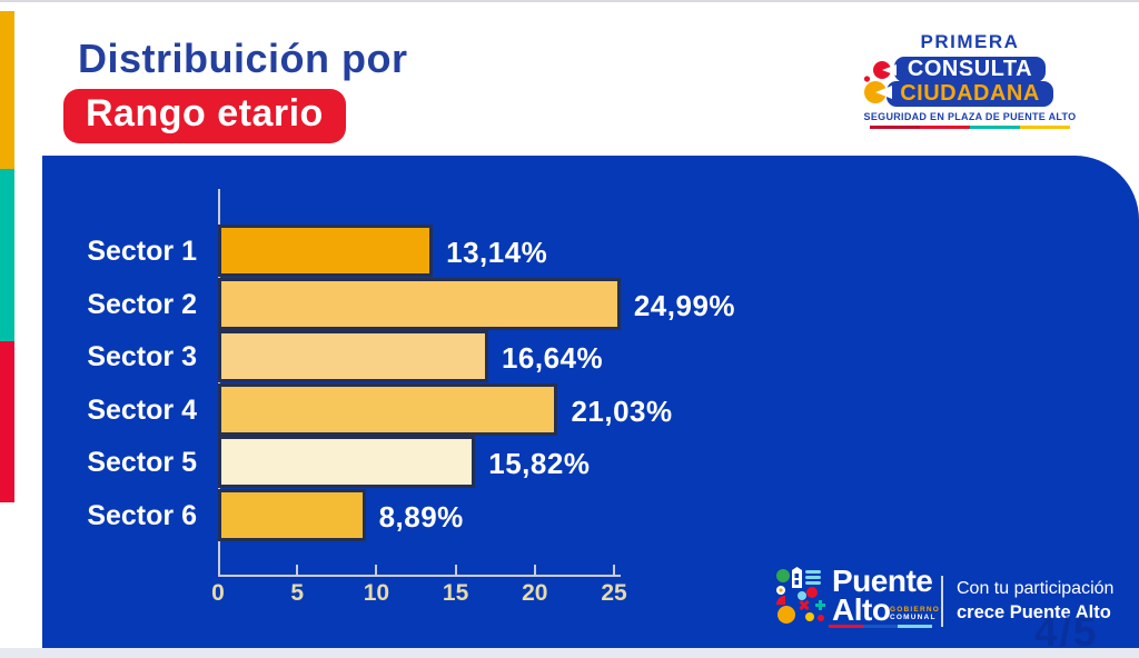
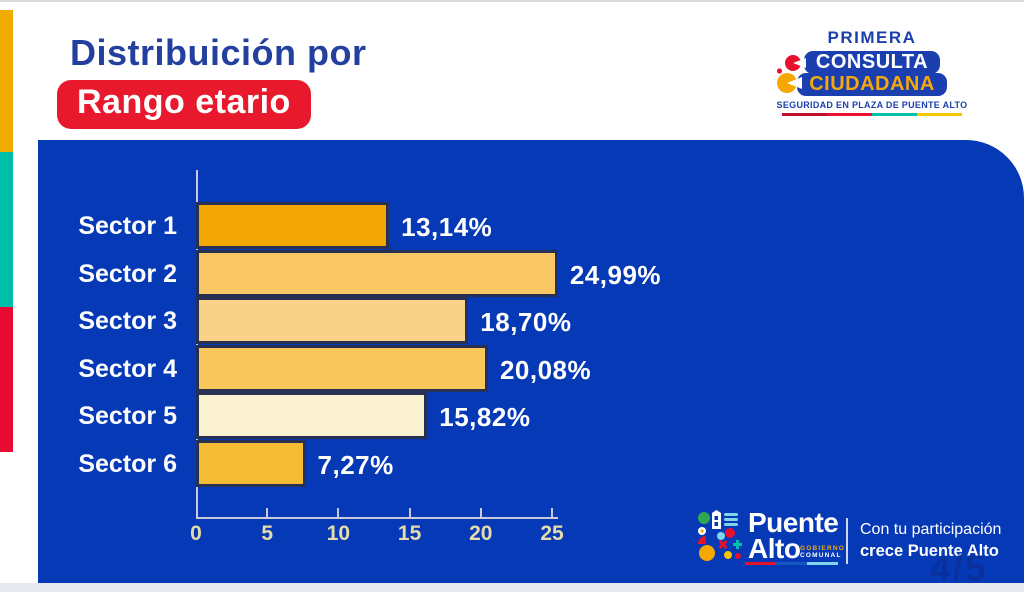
Sector 3: 16,64% -> 18,70%
Sector 4: 21,03% -> 20,08%
Sector 6: 8,89% -> 7,27%
